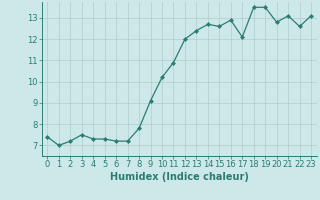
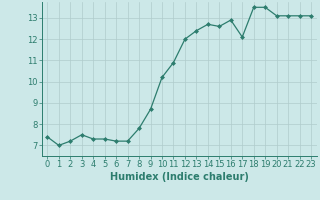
9: 9.1 -> 8.7
20: 12.8 -> 13.1
22: 12.6 -> 13.1
